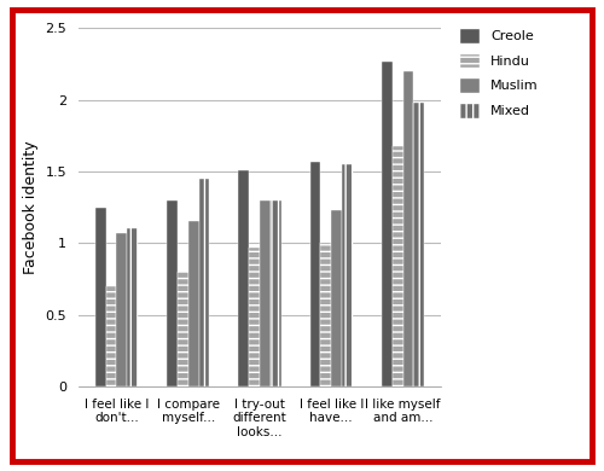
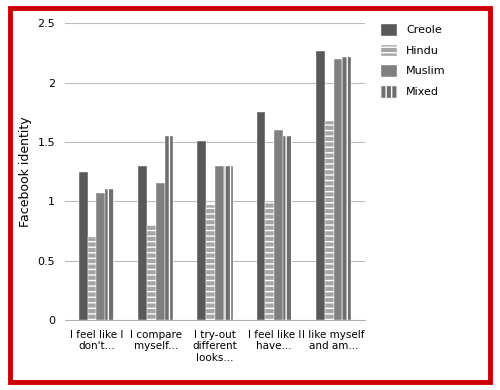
Mixed/I compare myself...: 1.45 -> 1.55
Creole/I feel like I have...: 1.57 -> 1.75
Muslim/I feel like I have...: 1.23 -> 1.60
Mixed/I like myself and am...: 1.98 -> 2.22
